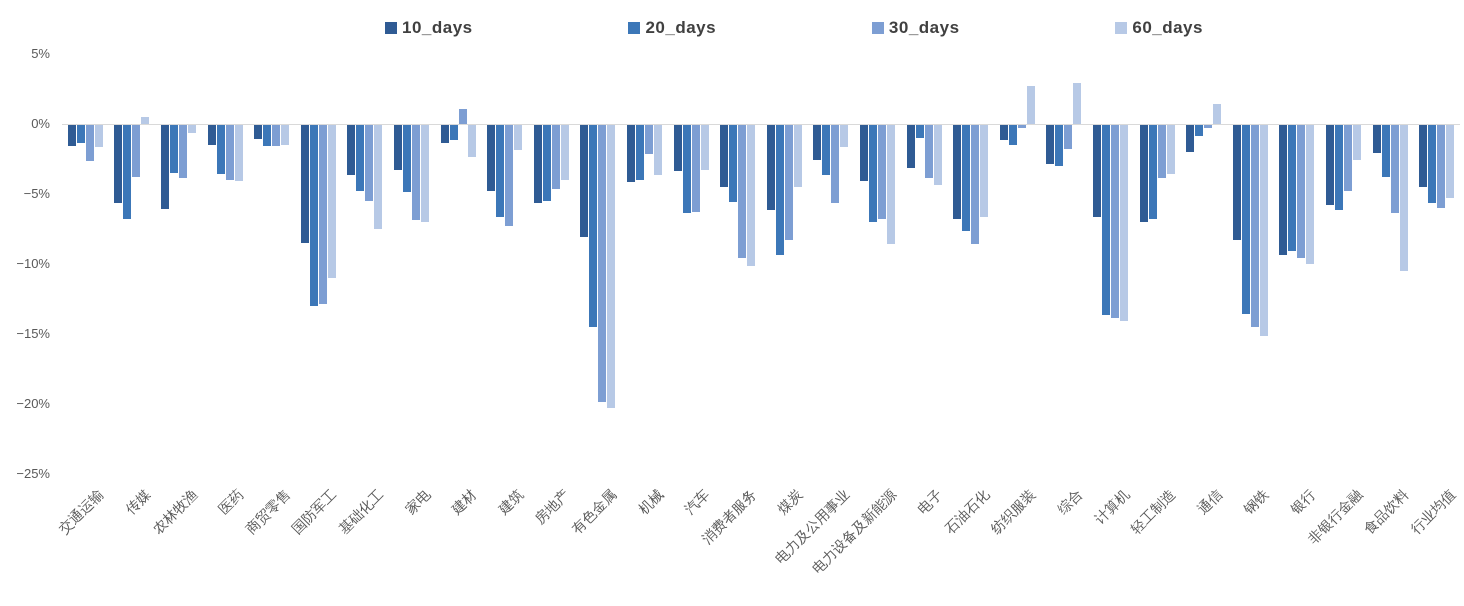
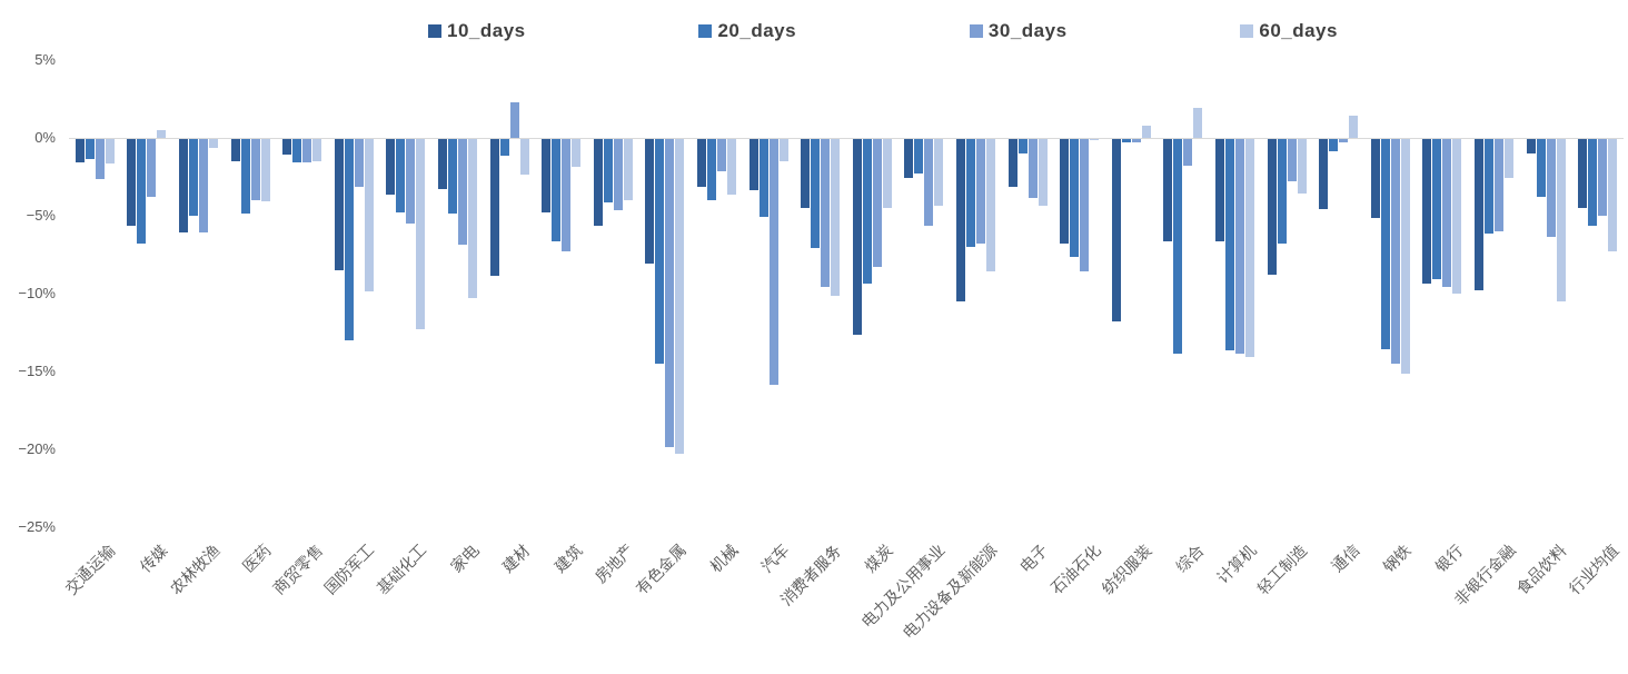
20_days/农林牧渔: -3.4% -> -4.9%
30_days/农林牧渔: -3.8% -> -6.0%
20_days/医药: -3.5% -> -4.8%
30_days/国防军工: -12.8% -> -3.1%
60_days/国防军工: -10.9% -> -9.8%
60_days/基础化工: -7.4% -> -12.2%
60_days/家电: -6.9% -> -10.2%
10_days/建材: -1.3% -> -8.8%
30_days/建材: 1.1% -> 2.3%
20_days/房地产: -5.4% -> -4.1%
10_days/机械: -4.1% -> -3.1%
20_days/汽车: -6.3% -> -5.0%
30_days/汽车: -6.2% -> -15.8%
60_days/汽车: -3.2% -> -1.4%
20_days/消费者服务: -5.5% -> -7.0%
10_days/煤炭: -6.1% -> -12.6%
20_days/电力及公用事业: -3.6% -> -2.2%
60_days/电力及公用事业: -1.6% -> -4.3%
10_days/电力设备及新能源: -4.0% -> -10.4%
60_days/石油石化: -6.6% -> -0.1%
10_days/纺织服装: -1.1% -> -11.7%
20_days/纺织服装: -1.4% -> -0.2%
60_days/纺织服装: 2.7% -> 0.8%
10_days/综合: -2.8% -> -6.6%
20_days/综合: -2.9% -> -13.8%
60_days/综合: 2.9% -> 1.9%
10_days/轻工制造: -6.9% -> -8.7%
30_days/轻工制造: -3.8% -> -2.7%
10_days/通信: -1.9% -> -4.5%
10_days/钢铁: -8.2% -> -5.1%
10_days/非银行金融: -5.7% -> -9.7%
30_days/非银行金融: -4.7% -> -5.9%
10_days/食品饮料: -2.0% -> -0.9%
30_days/行业均值: -5.9% -> -4.9%
60_days/行业均值: -5.2% -> -7.2%
